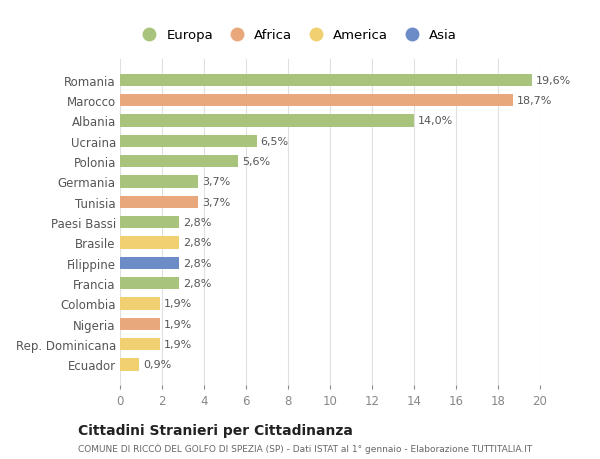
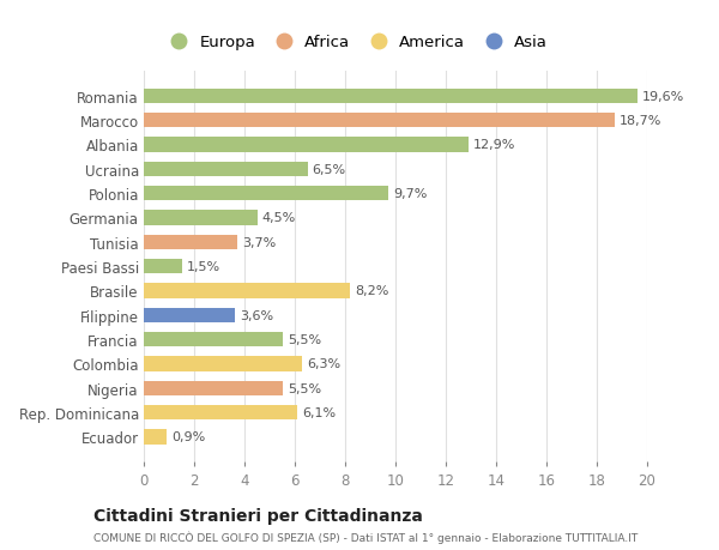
Albania: 14,0% -> 12,9%
Polonia: 5,6% -> 9,7%
Germania: 3,7% -> 4,5%
Paesi Bassi: 2,8% -> 1,5%
Brasile: 2,8% -> 8,2%
Filippine: 2,8% -> 3,6%
Francia: 2,8% -> 5,5%
Colombia: 1,9% -> 6,3%
Nigeria: 1,9% -> 5,5%
Rep. Dominicana: 1,9% -> 6,1%
